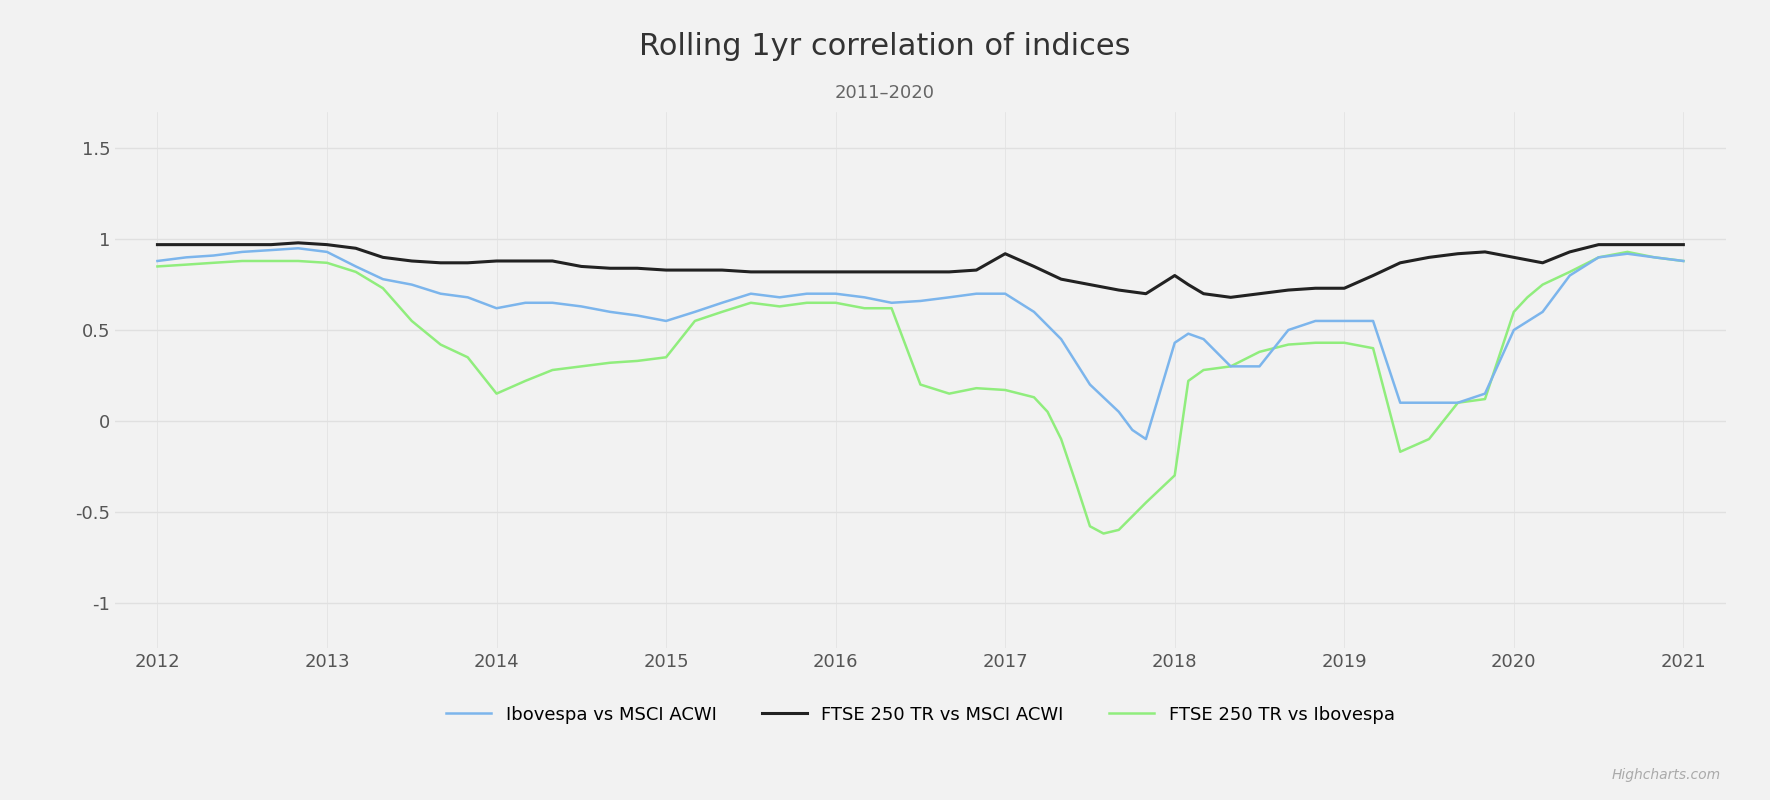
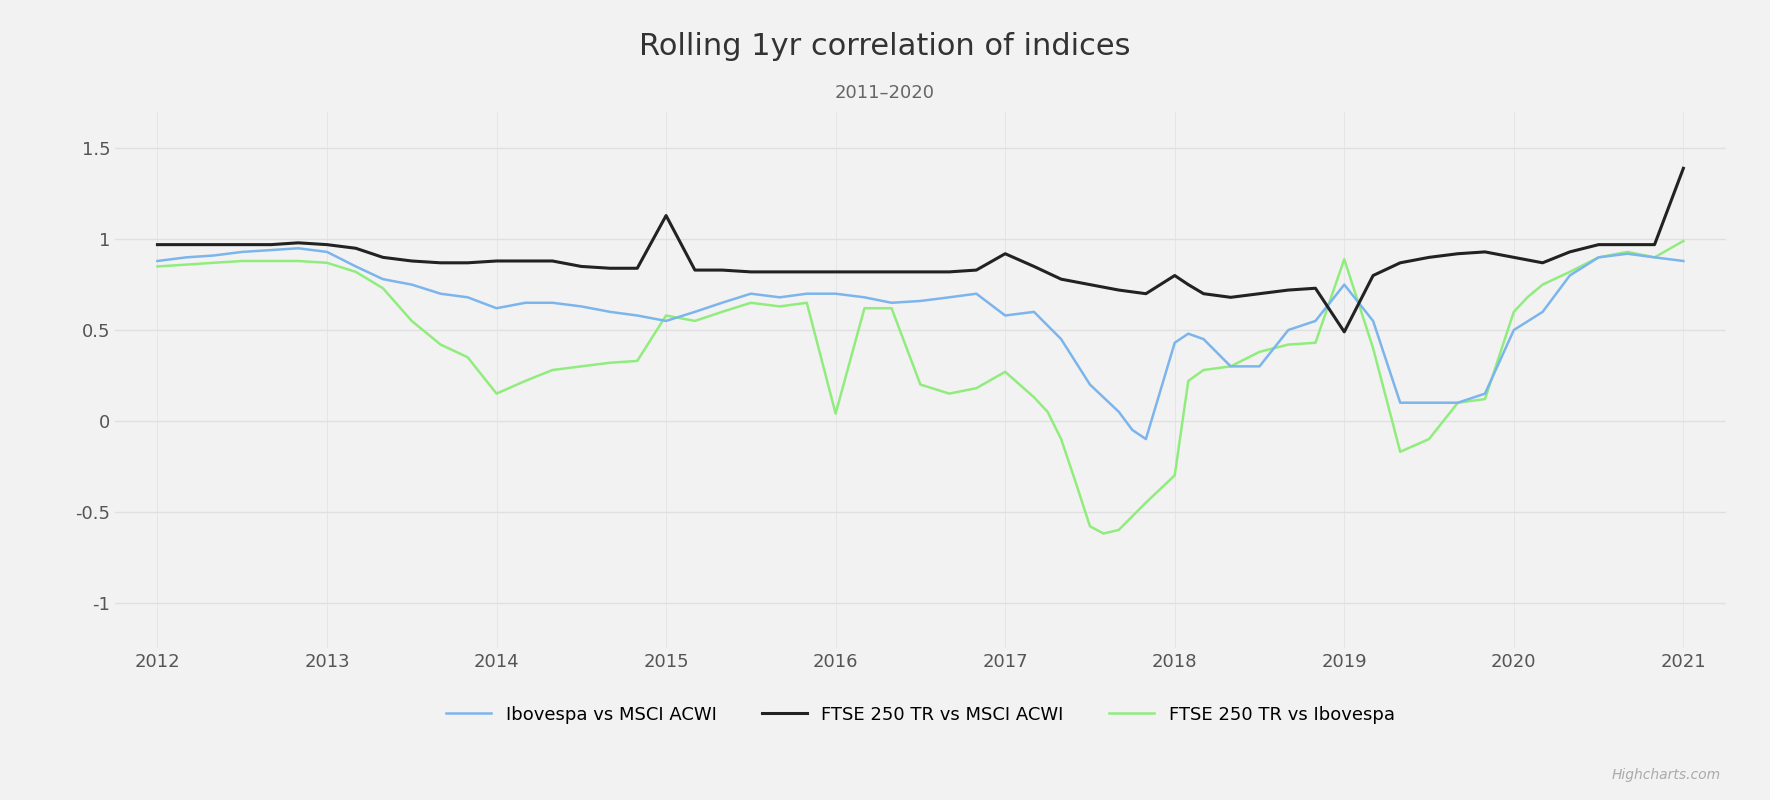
FTSE 250 TR vs MSCI ACWI/2015: 0.83 -> 1.13
FTSE 250 TR vs Ibovespa/2015: 0.35 -> 0.58
FTSE 250 TR vs Ibovespa/2016: 0.65 -> 0.04
Ibovespa vs MSCI ACWI/2017: 0.70 -> 0.58
FTSE 250 TR vs Ibovespa/2017: 0.17 -> 0.27
Ibovespa vs MSCI ACWI/2019: 0.55 -> 0.75
FTSE 250 TR vs MSCI ACWI/2019: 0.73 -> 0.49
FTSE 250 TR vs Ibovespa/2019: 0.43 -> 0.89
FTSE 250 TR vs MSCI ACWI/2021: 0.97 -> 1.39
FTSE 250 TR vs Ibovespa/2021: 0.88 -> 0.99
